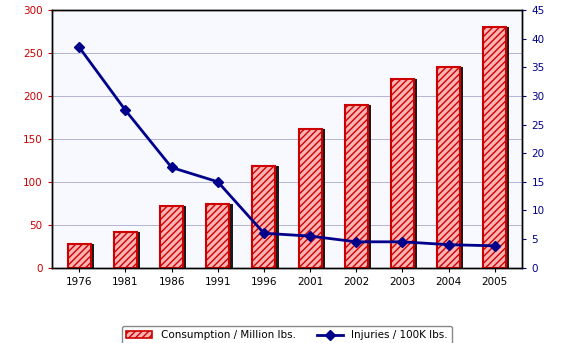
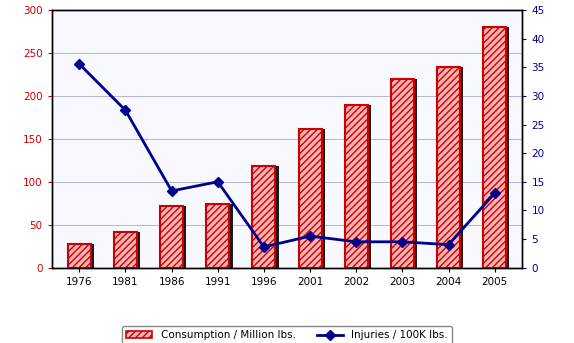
Injuries / 100K lbs./1976: 38.5 -> 35.6
Injuries / 100K lbs./1986: 17.5 -> 13.4
Injuries / 100K lbs./1996: 6.0 -> 3.6
Injuries / 100K lbs./2005: 3.8 -> 13.0
